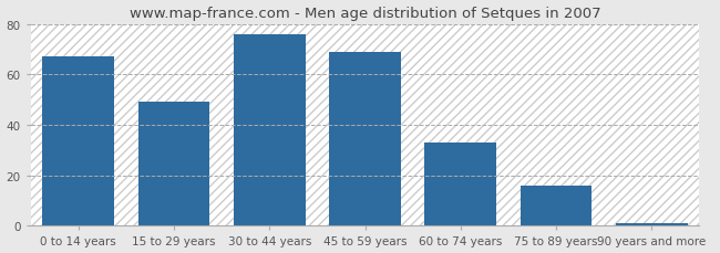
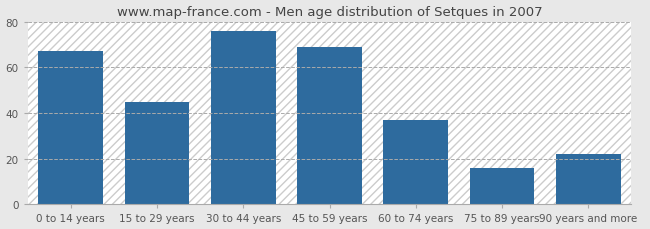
15 to 29 years: 49 -> 45
60 to 74 years: 33 -> 37
90 years and more: 1 -> 22
